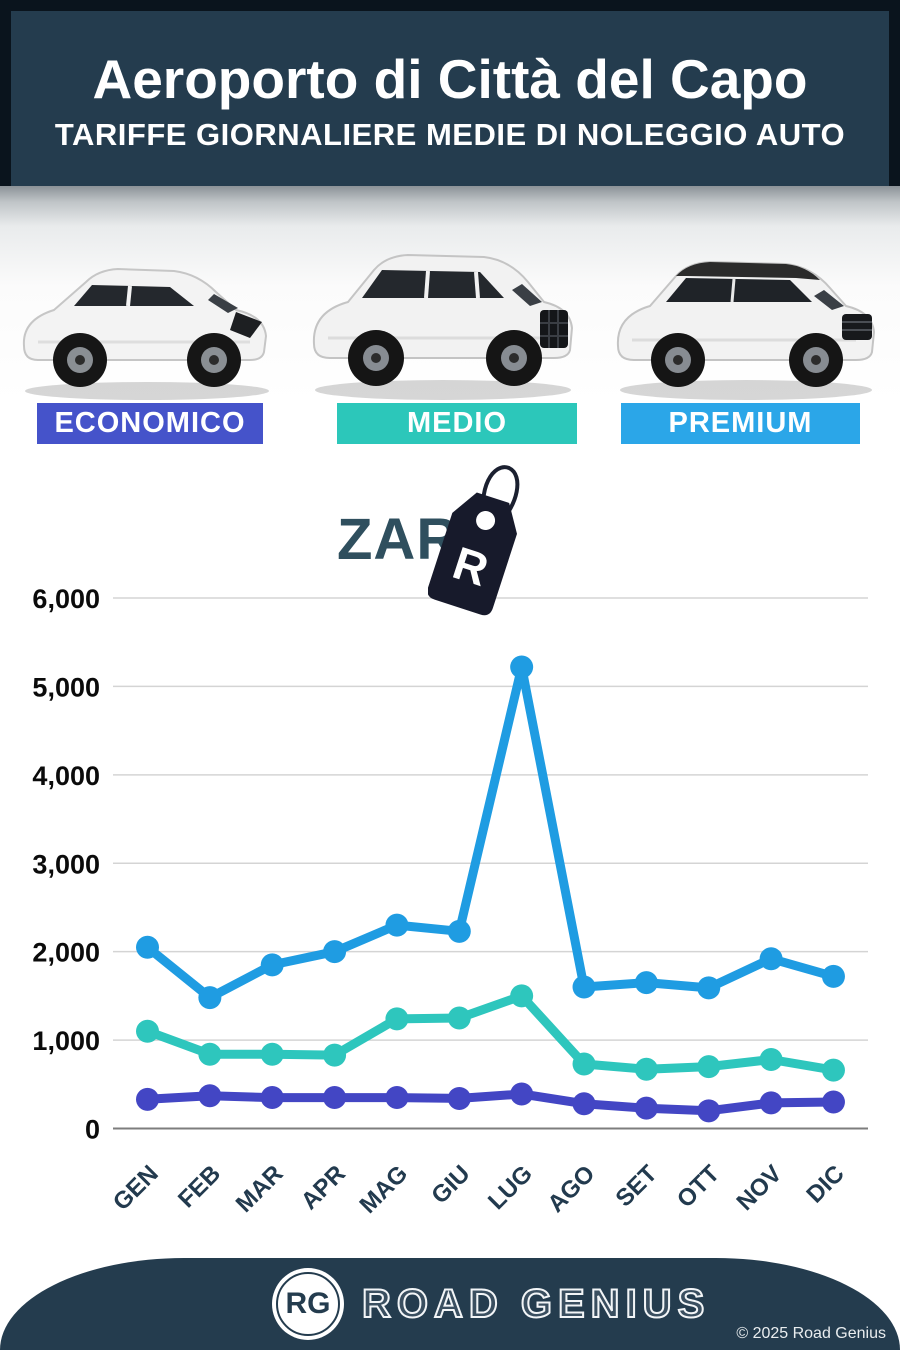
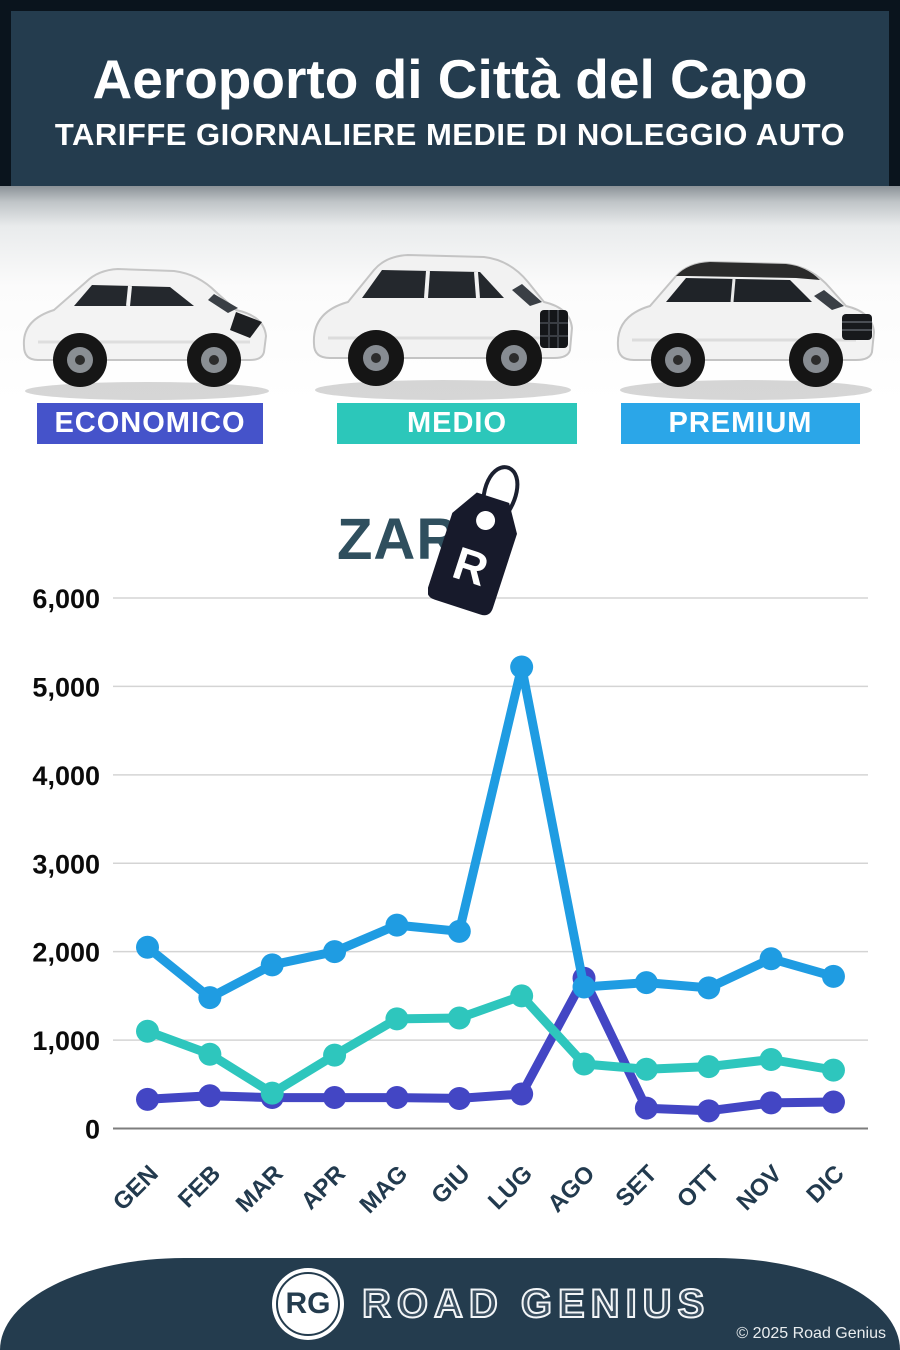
MEDIO/MAR: 800 -> 400
ECONOMICO/AGO: 300 -> 1700
